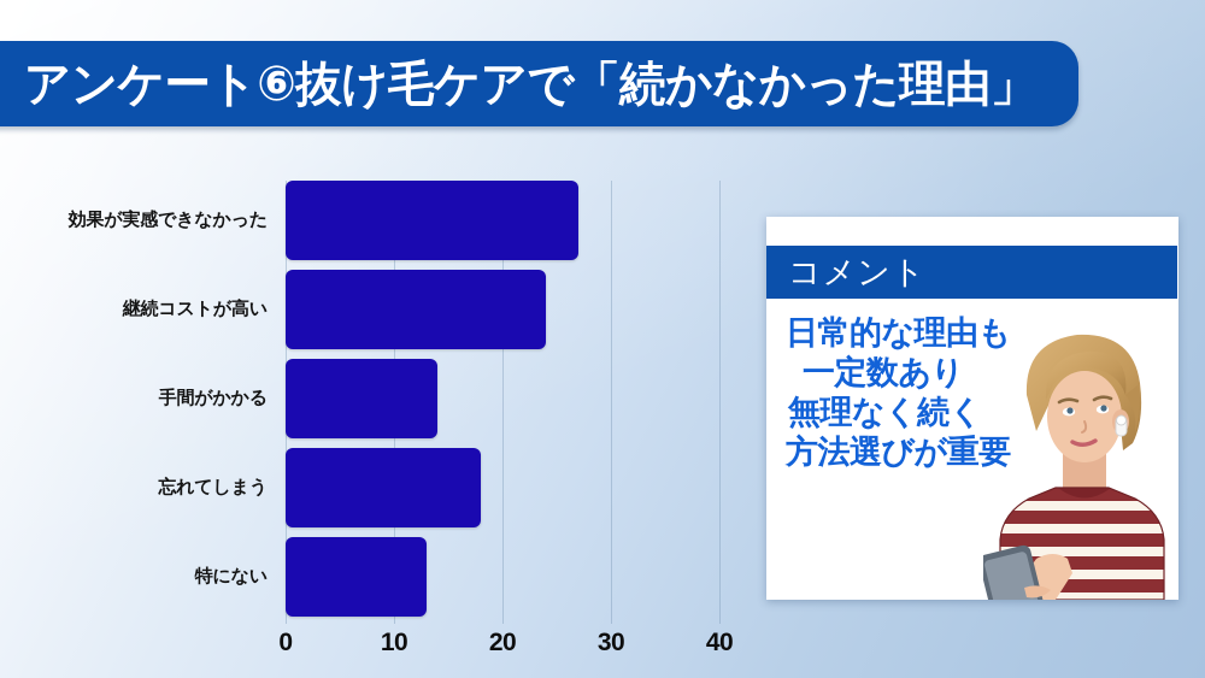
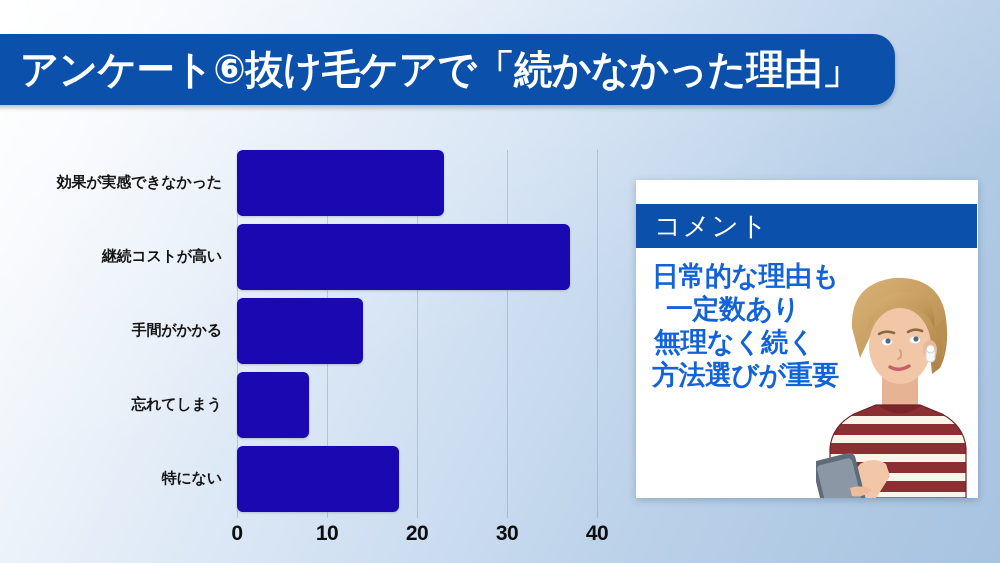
効果が実感できなかった: 27 -> 23
継続コストが高い: 24 -> 37
忘れてしまう: 18 -> 8
特にない: 13 -> 18
